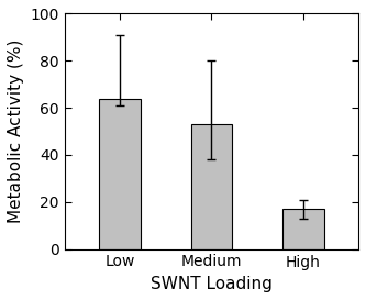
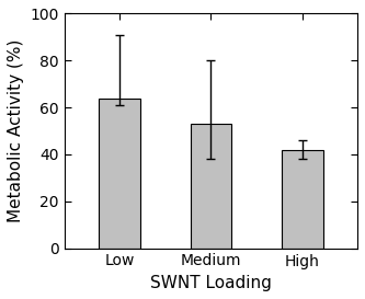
High: 17 -> 42
